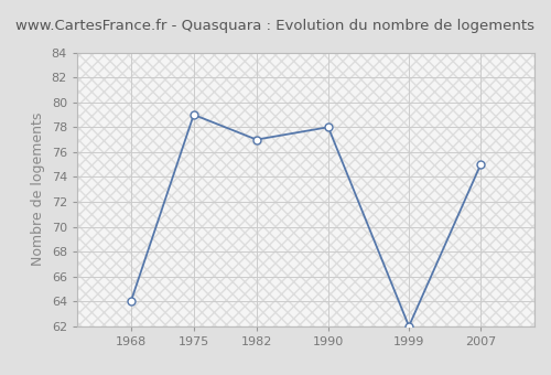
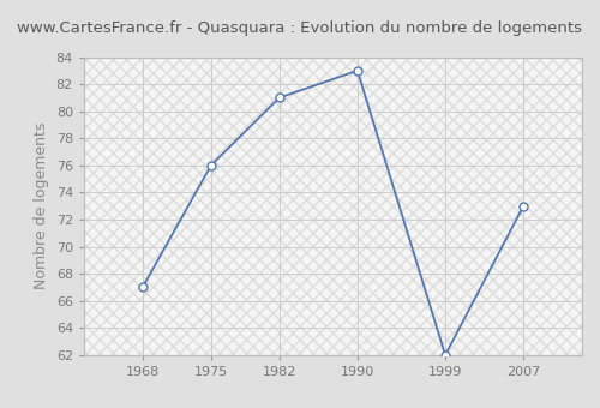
1968: 64 -> 67
1975: 79 -> 76
1982: 77 -> 81
1990: 78 -> 83
2007: 75 -> 73
